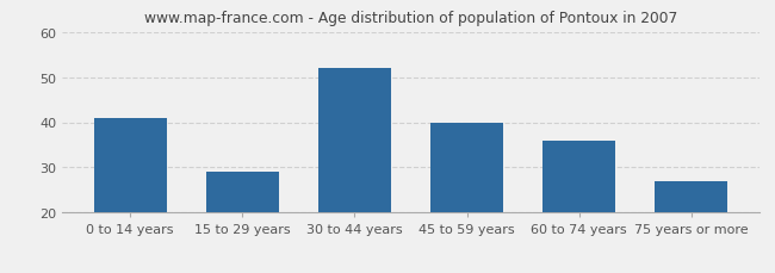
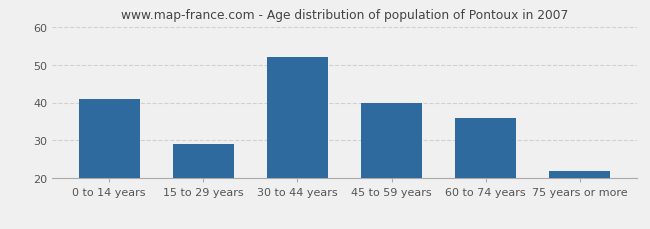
75 years or more: 27 -> 22
